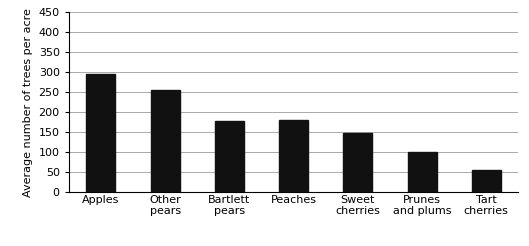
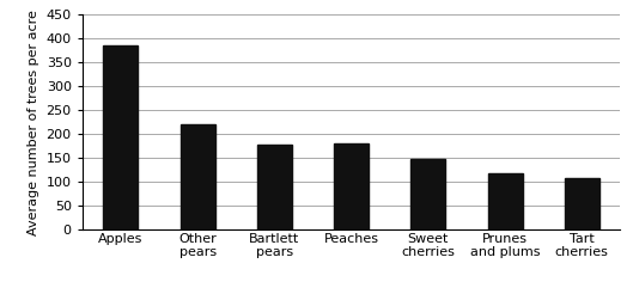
Apples: 295 -> 385
Other pears: 255 -> 220
Prunes and plums: 100 -> 117
Tart cherries: 55 -> 108
